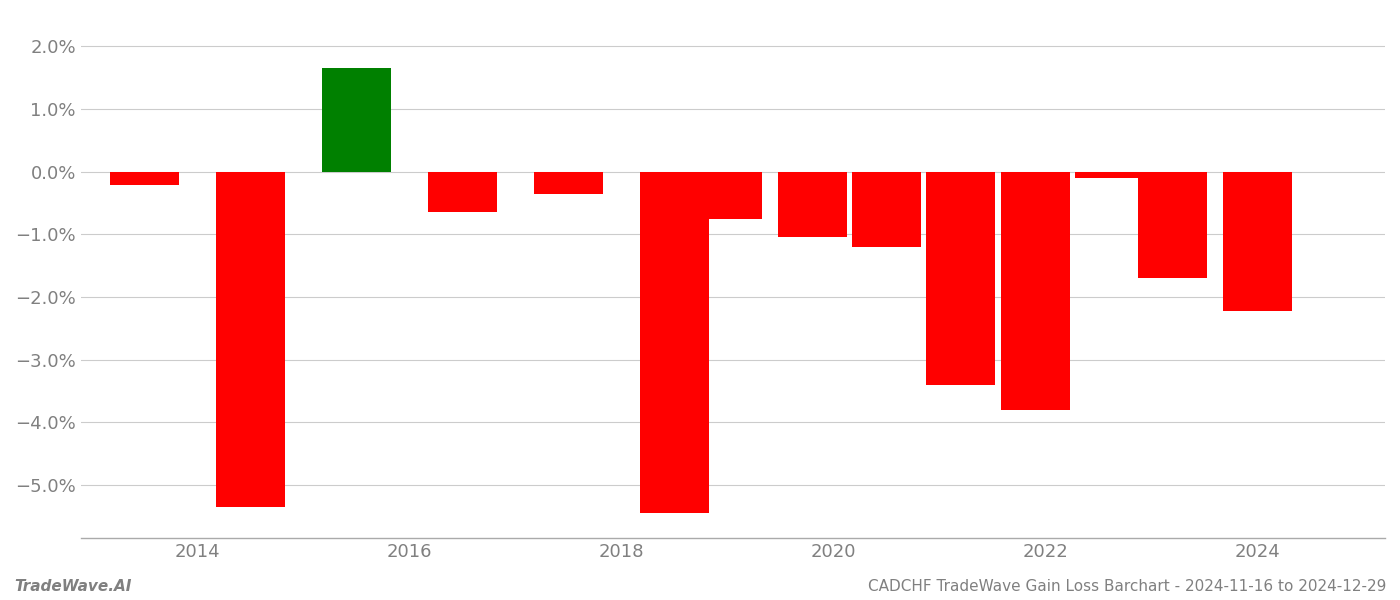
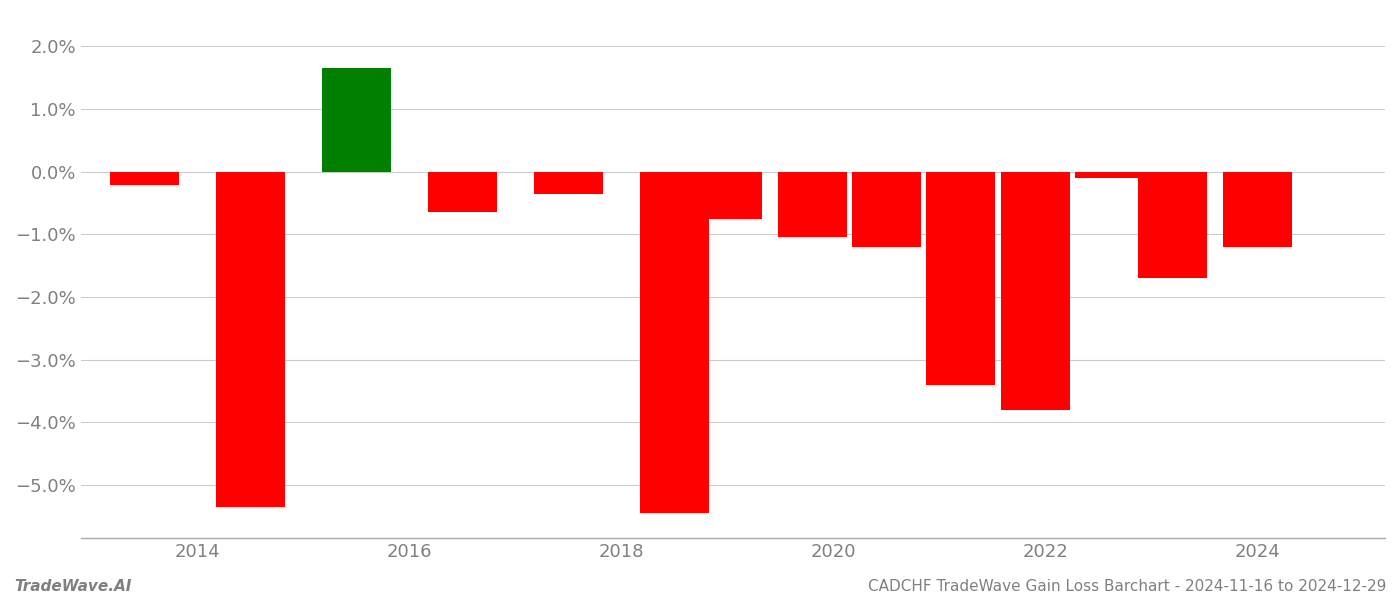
2024: -2.22% -> -1.20%
